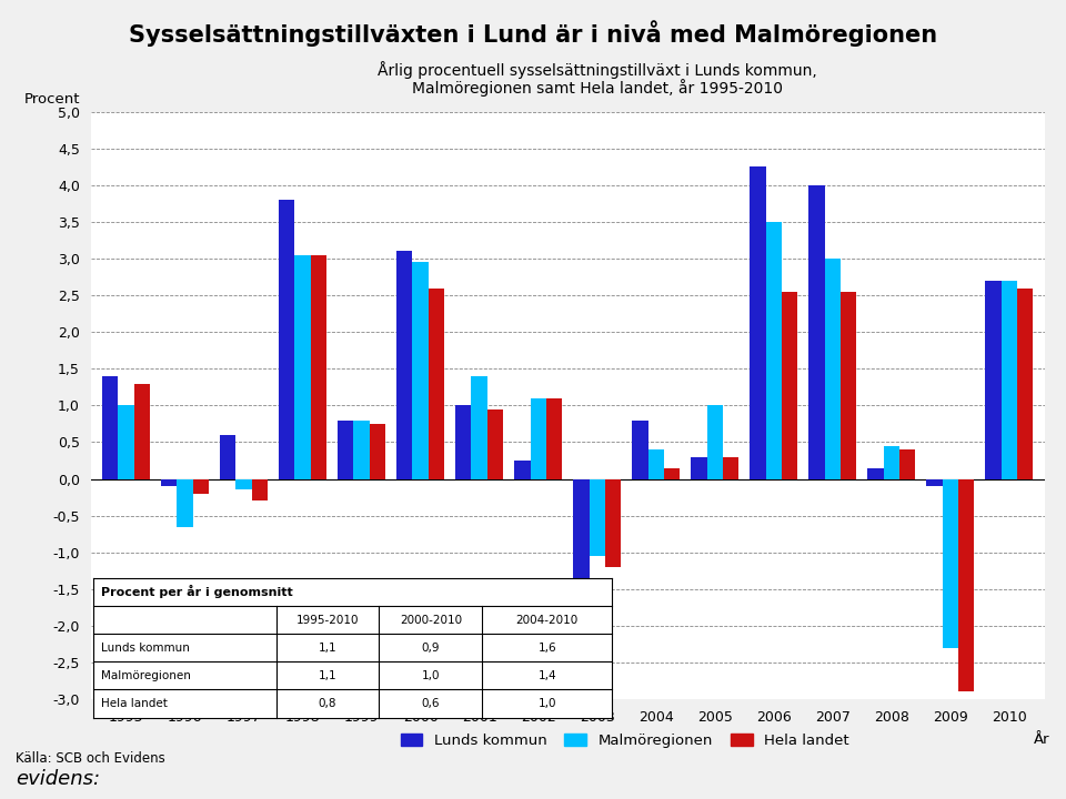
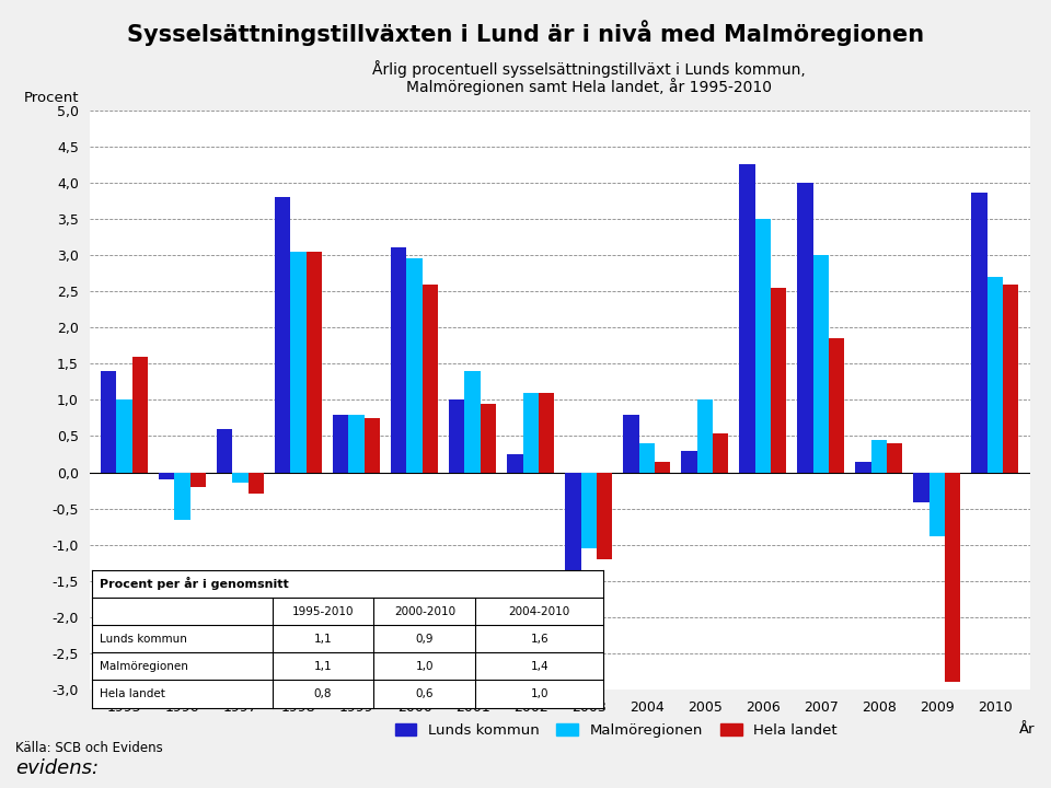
Hela landet/1995: 1,30 -> 1,60
Hela landet/2005: 0,30 -> 0,54
Hela landet/2007: 2,55 -> 1,86
Lunds kommun/2009: -0,10 -> -0,42
Malmöregionen/2009: -2,30 -> -0,88
Lunds kommun/2010: 2,70 -> 3,86
